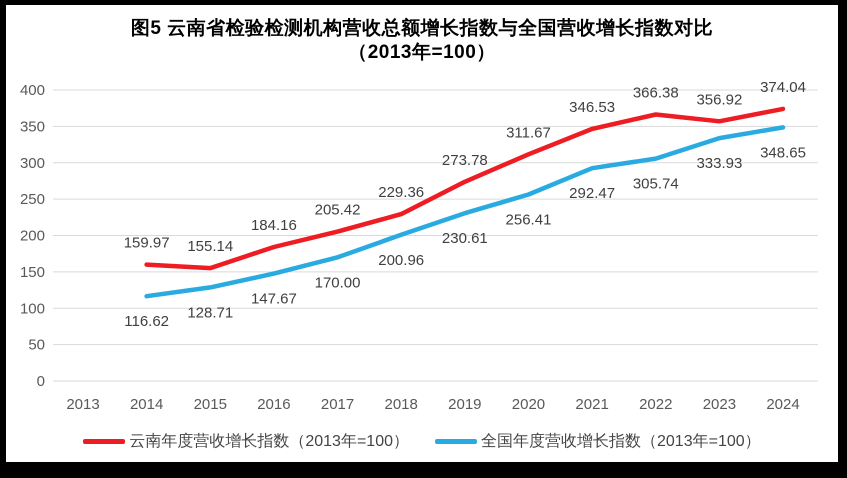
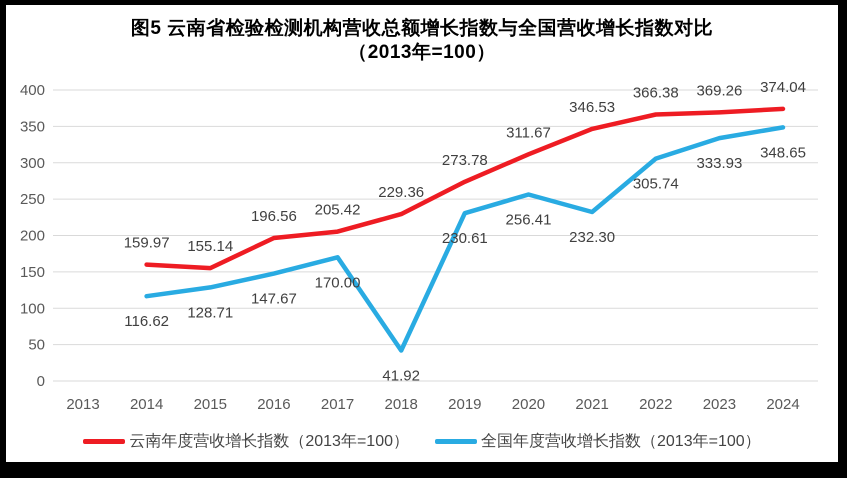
云南年度营收增长指数（2013年=100）/2016: 184.16 -> 196.56
全国年度营收增长指数（2013年=100）/2018: 200.96 -> 41.92
全国年度营收增长指数（2013年=100）/2021: 292.47 -> 232.30
云南年度营收增长指数（2013年=100）/2023: 356.92 -> 369.26
